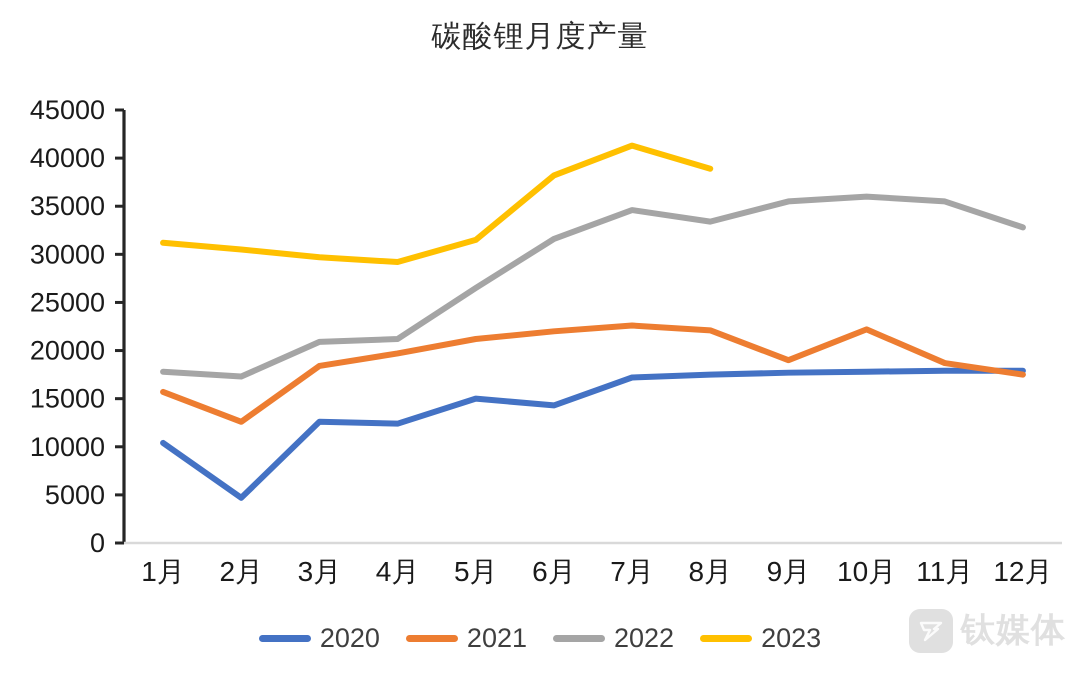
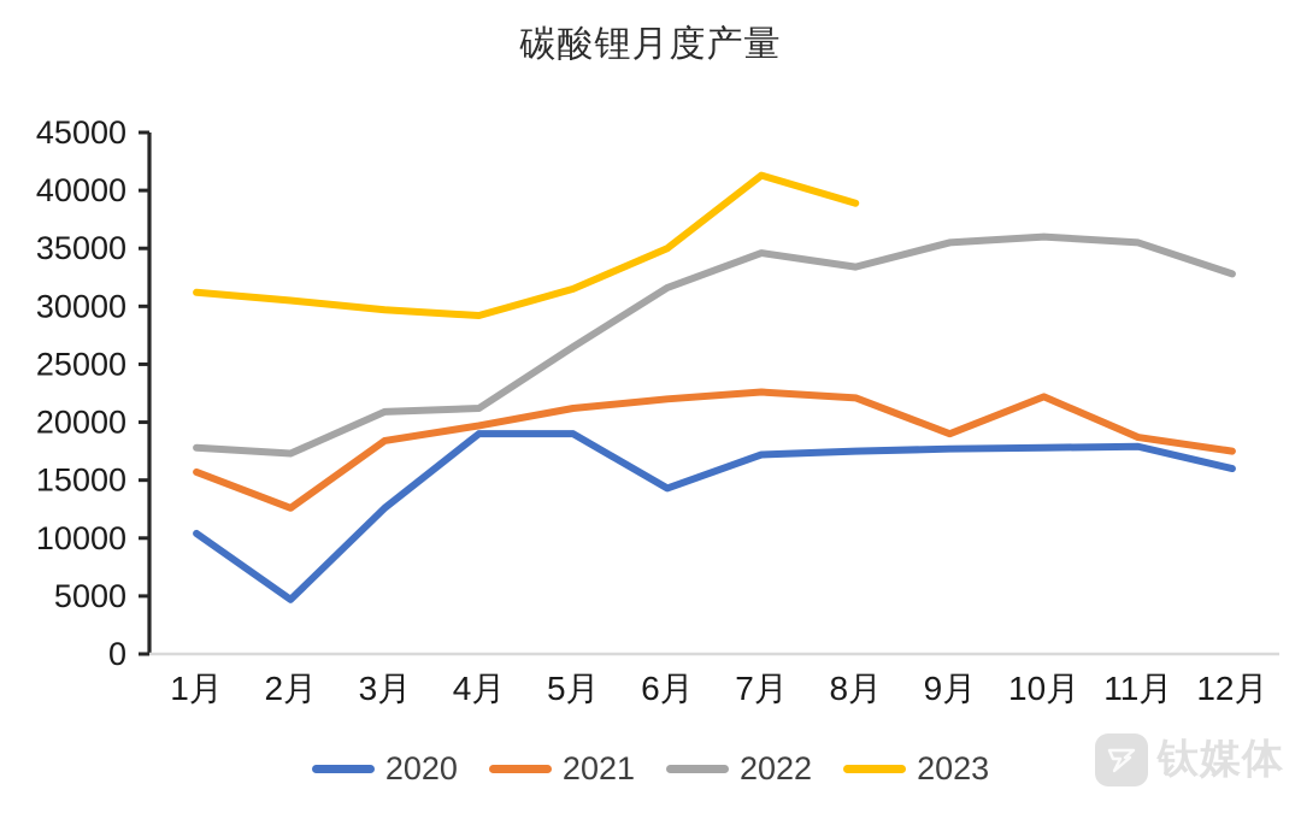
2020/4月: 12000 -> 19000
2020/5月: 15000 -> 19000
2023/6月: 38000 -> 35000
2020/12月: 18000 -> 16000
